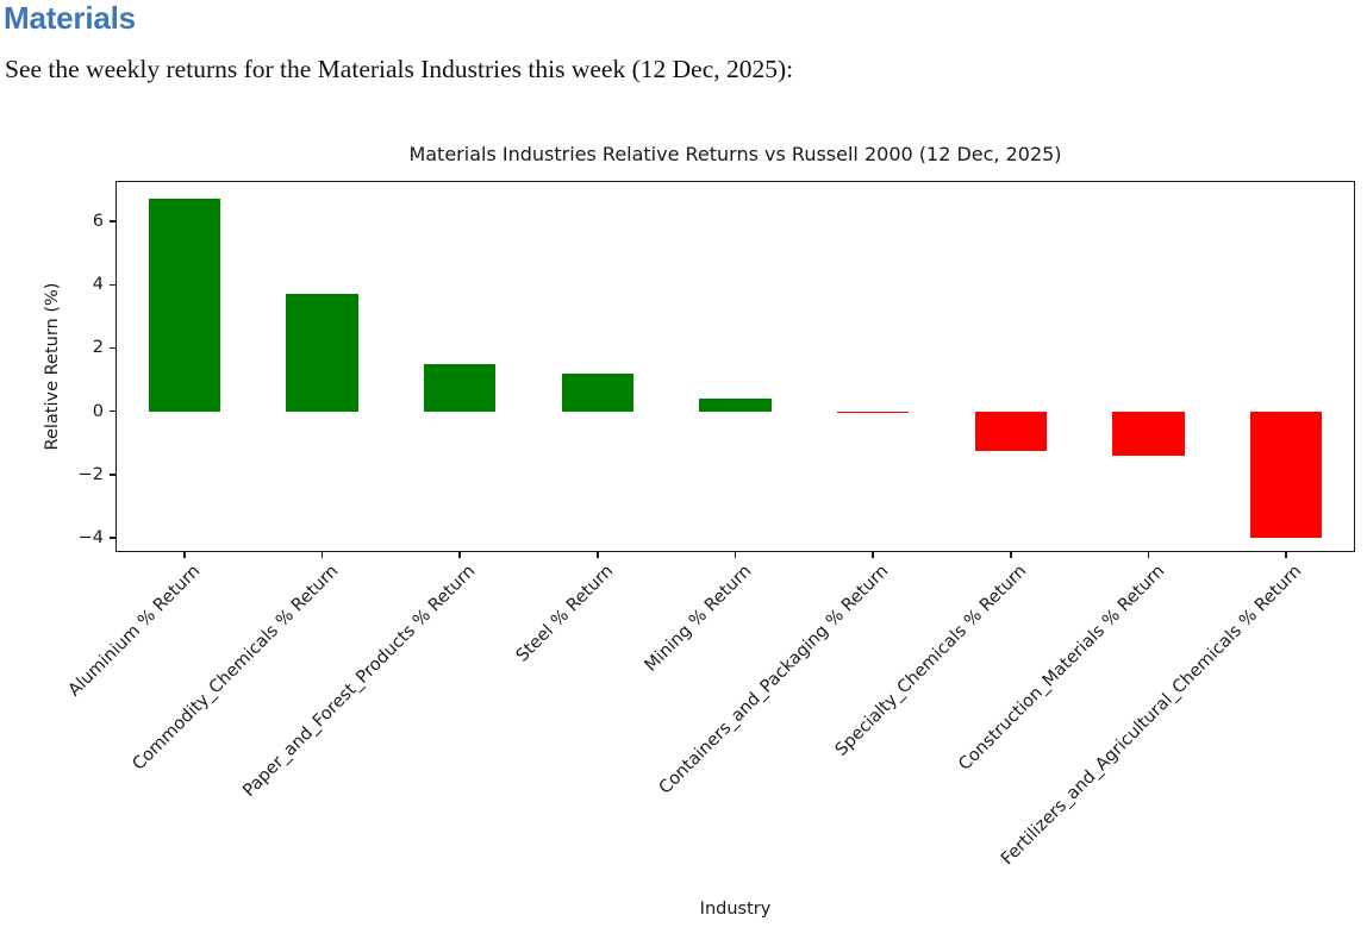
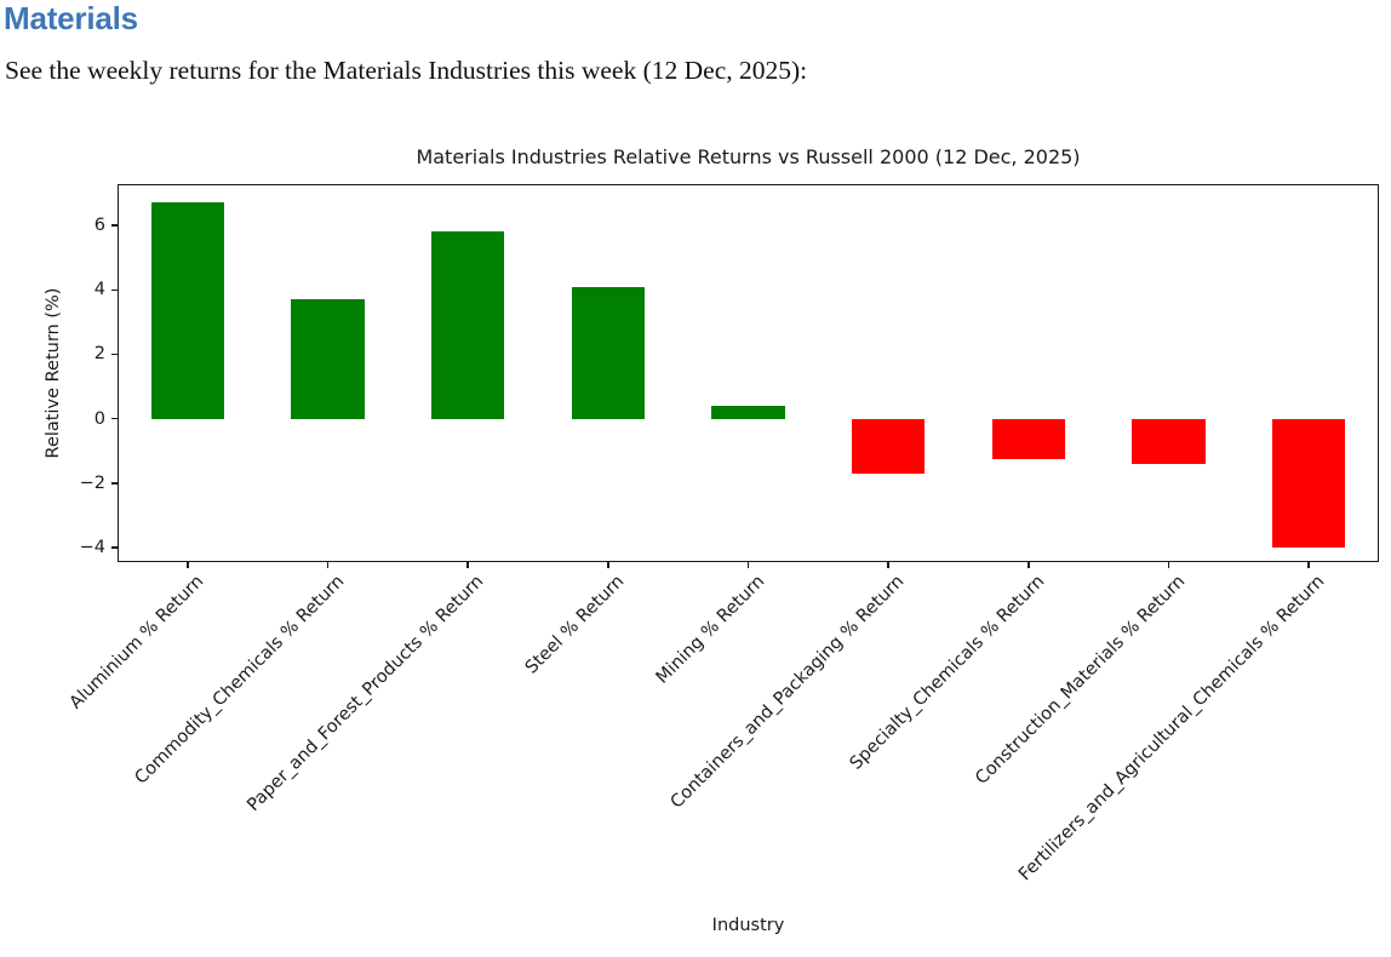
Paper_and_Forest_Products % Return: 1.5 -> 5.8
Steel % Return: 1.2 -> 4.1
Containers_and_Packaging % Return: -0.1 -> -1.7
